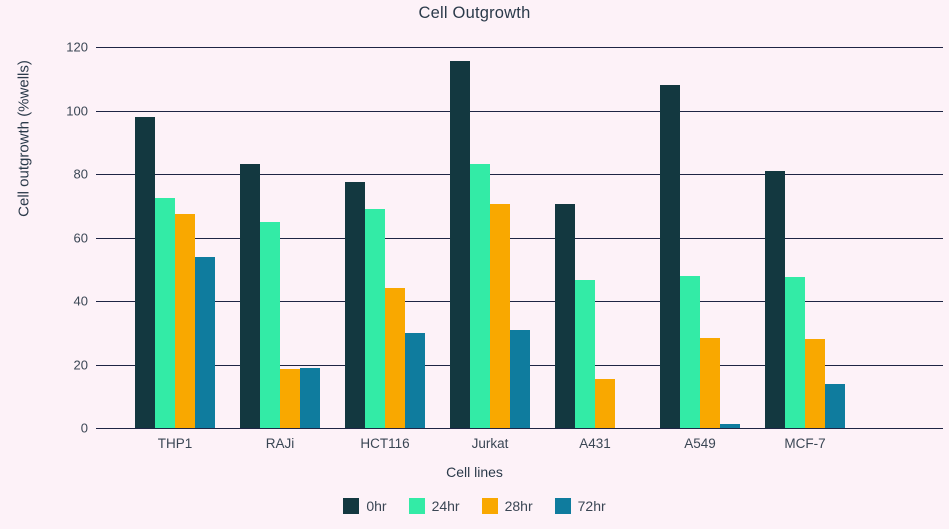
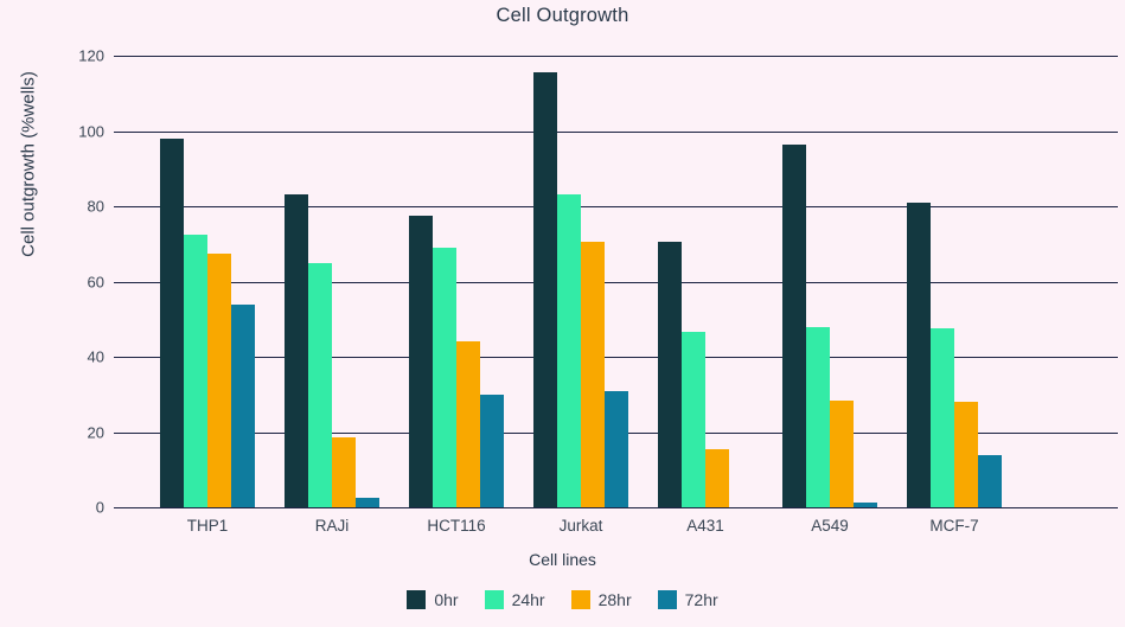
72hr/RAJi: 19 -> 2
0hr/A549: 108 -> 96
